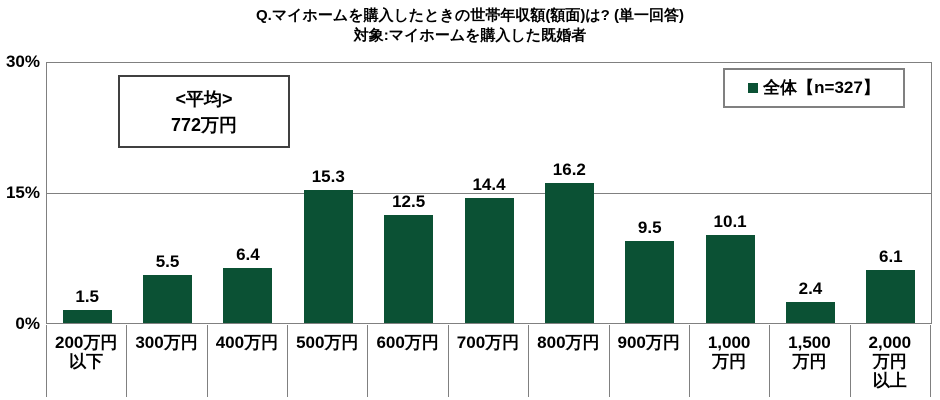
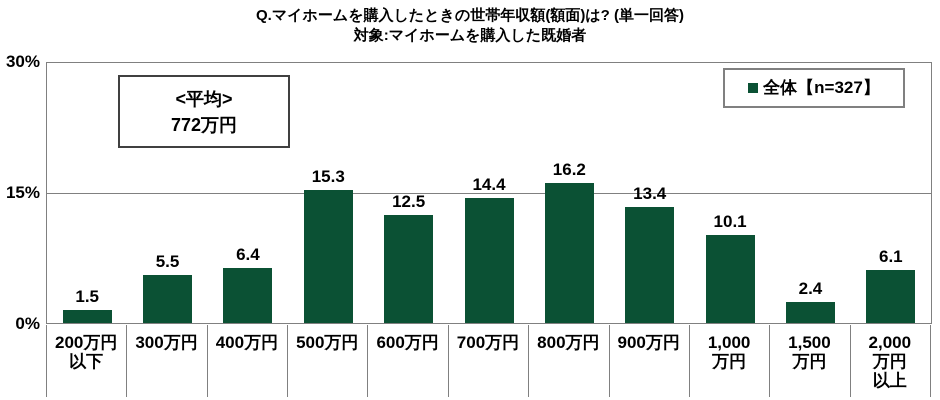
900万円: 9.5 -> 13.4
